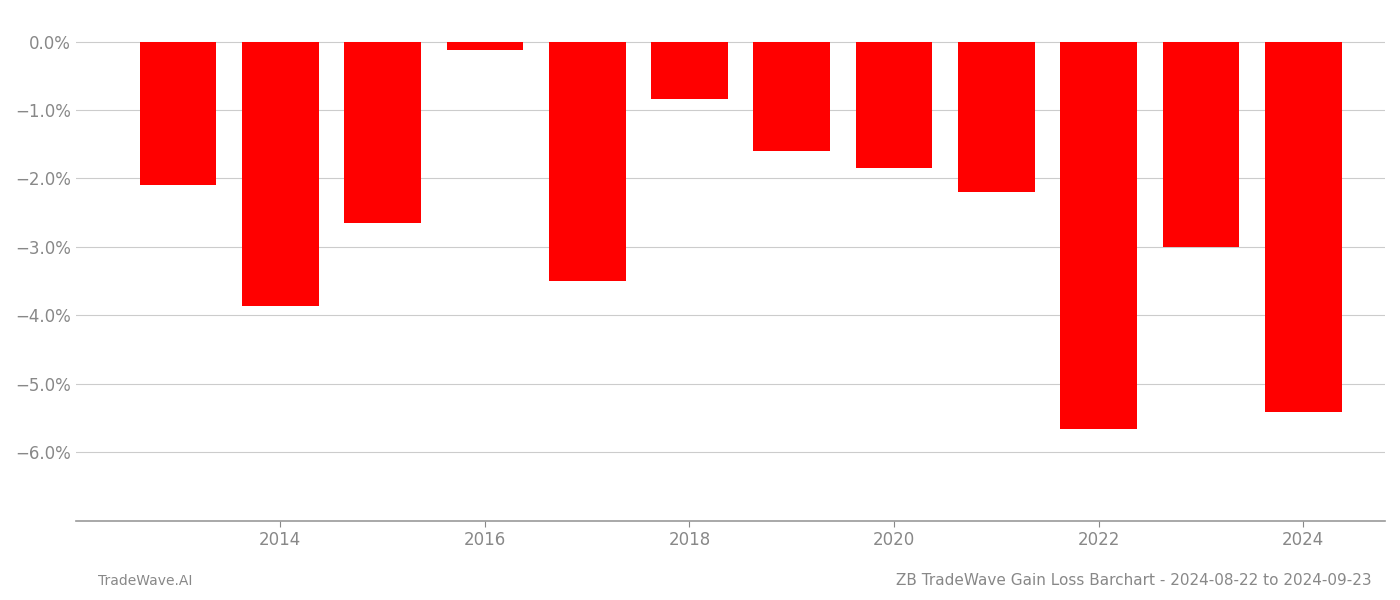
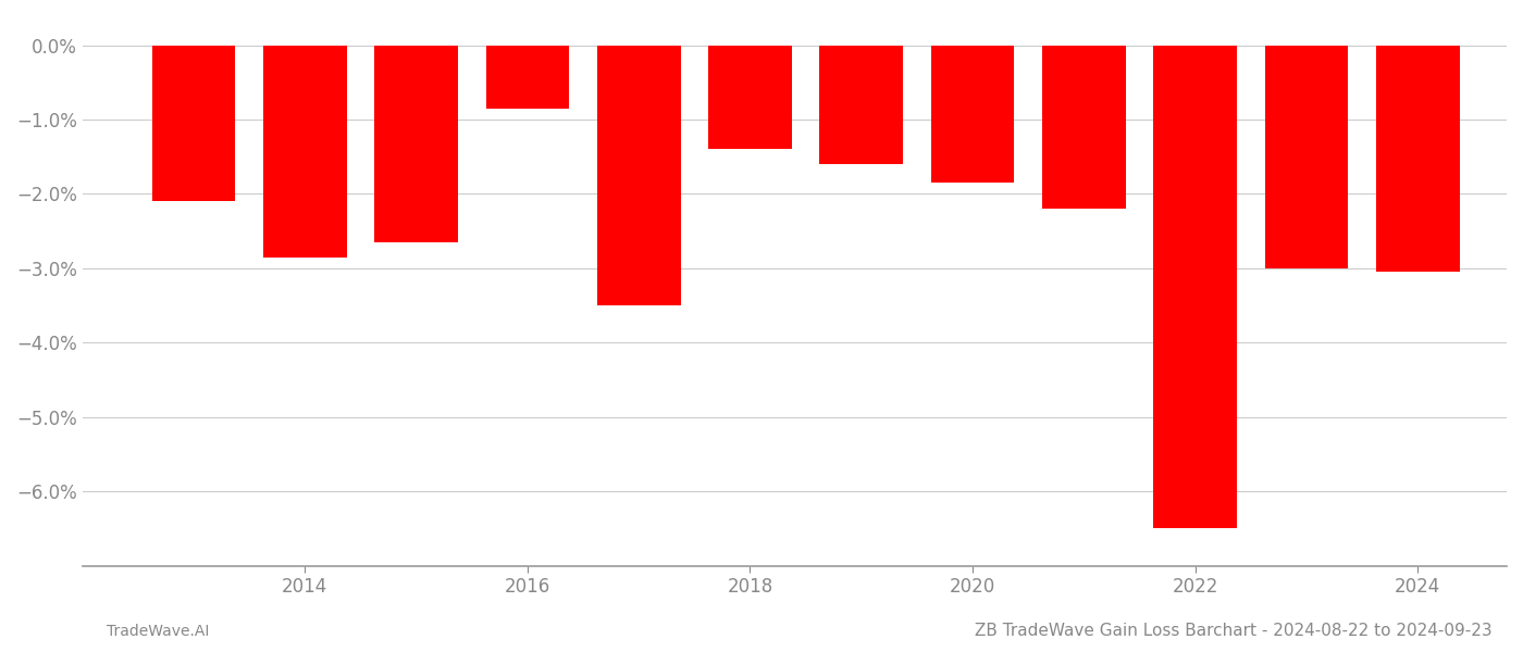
2014: -3.86% -> -2.85%
2016: -0.12% -> -0.85%
2018: -0.84% -> -1.40%
2022: -5.66% -> -6.50%
2024: -5.42% -> -3.05%
